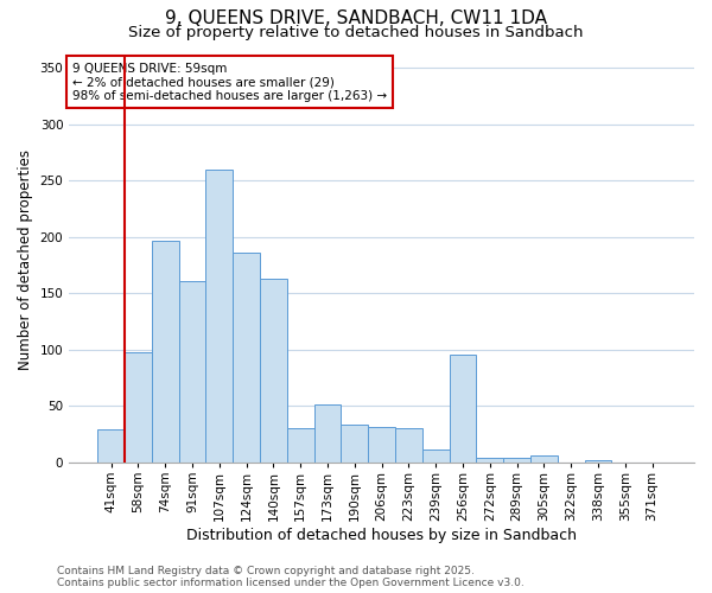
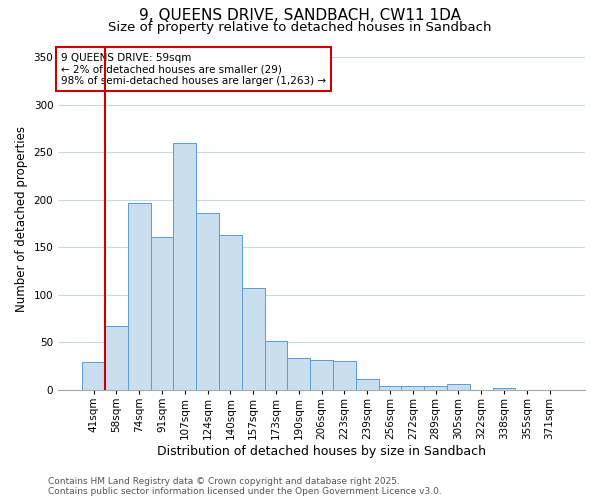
58sqm: 98 -> 67
157sqm: 30 -> 107
256sqm: 96 -> 4
